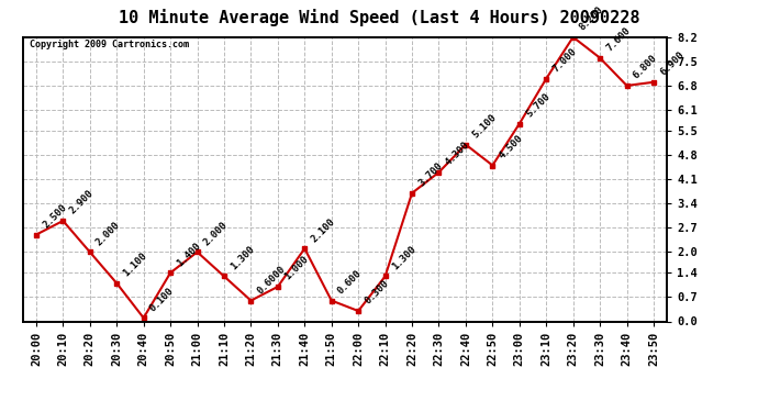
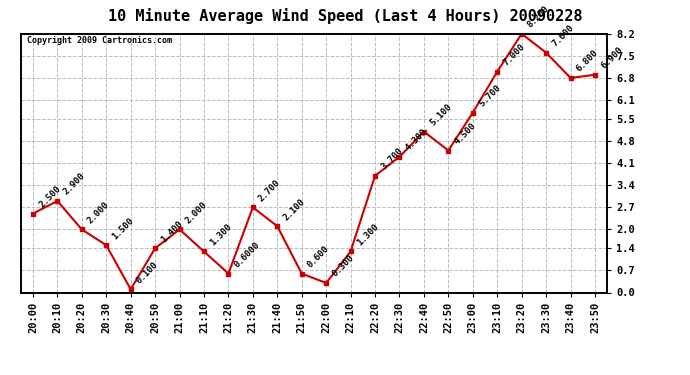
20:30: 1.100 -> 1.500
21:30: 1.000 -> 2.700
